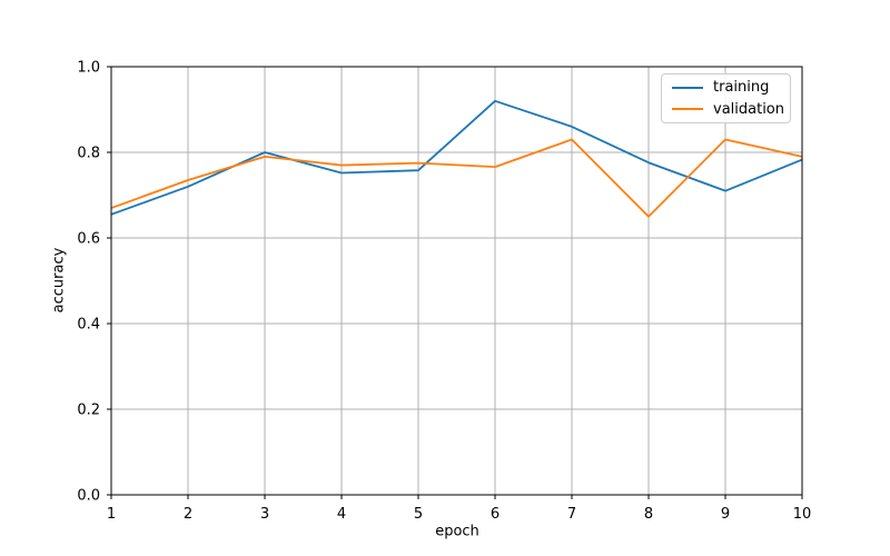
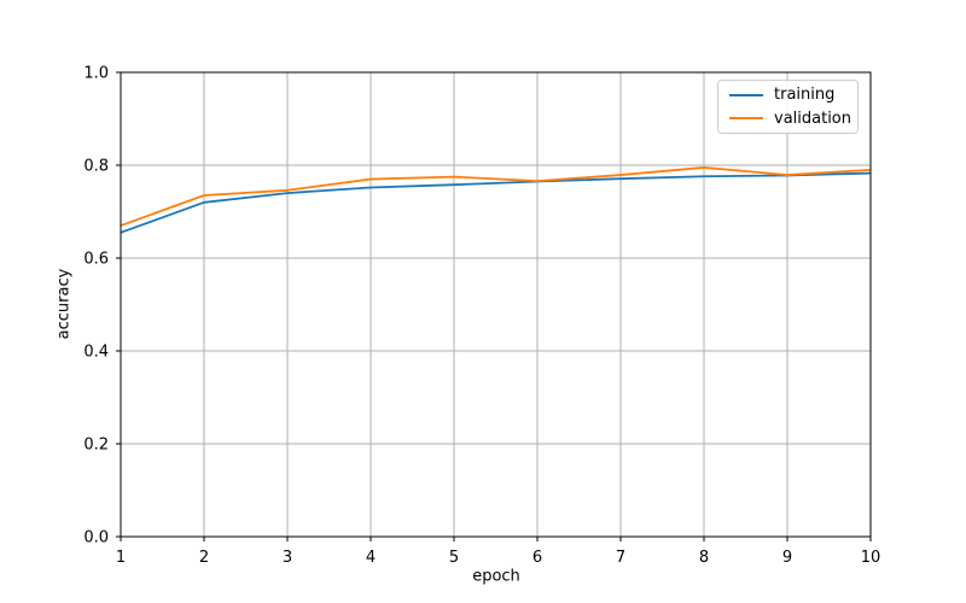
training/3: 0.80 -> 0.74
validation/3: 0.79 -> 0.75
training/6: 0.92 -> 0.77
training/7: 0.86 -> 0.77
validation/7: 0.83 -> 0.78
validation/8: 0.65 -> 0.80
training/9: 0.71 -> 0.78
validation/9: 0.83 -> 0.78
